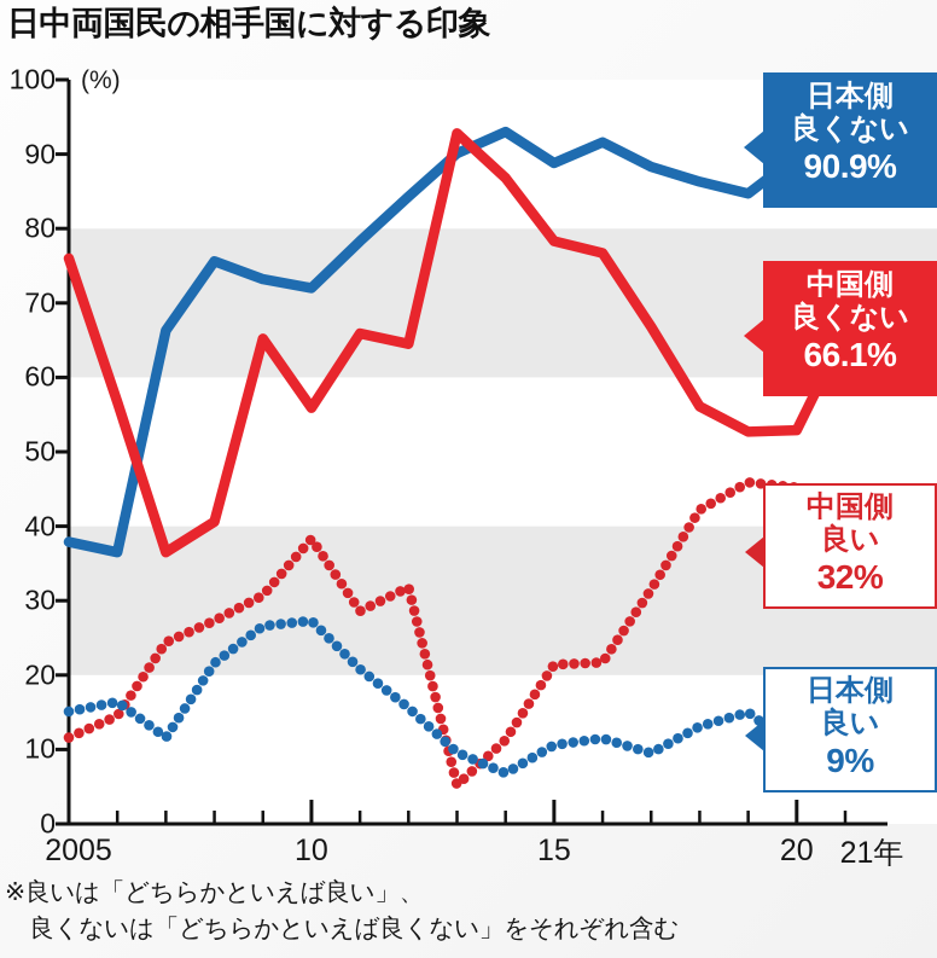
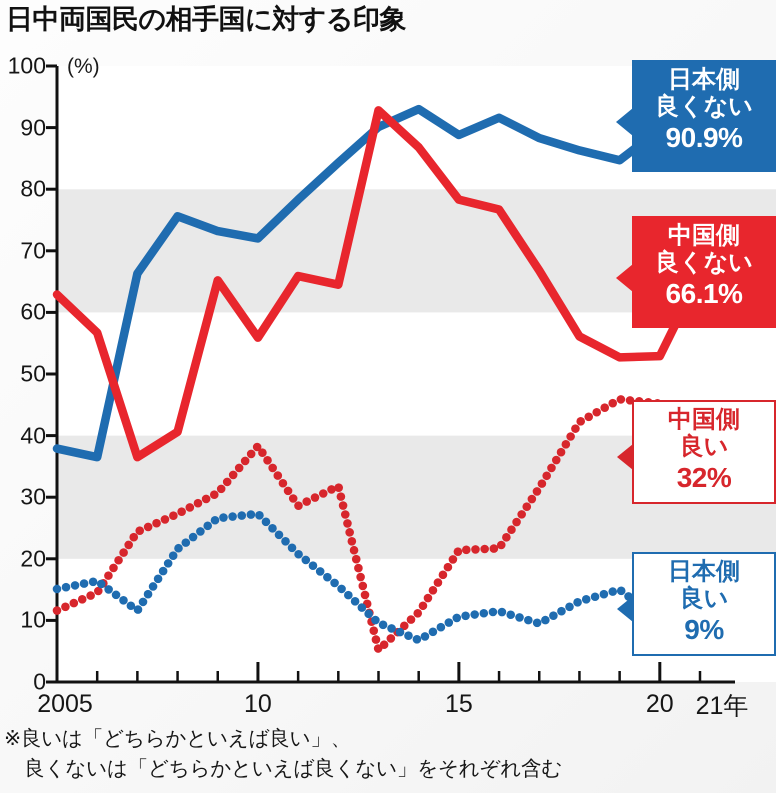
中国側 良くない/2005: 76 -> 63
